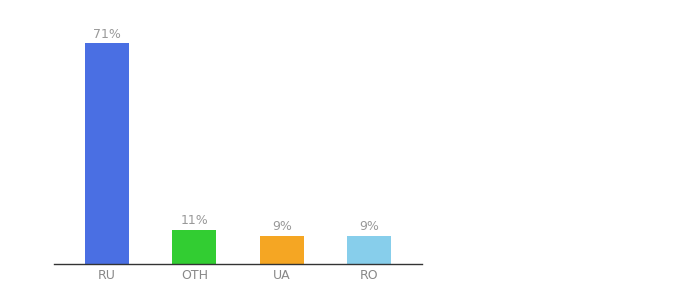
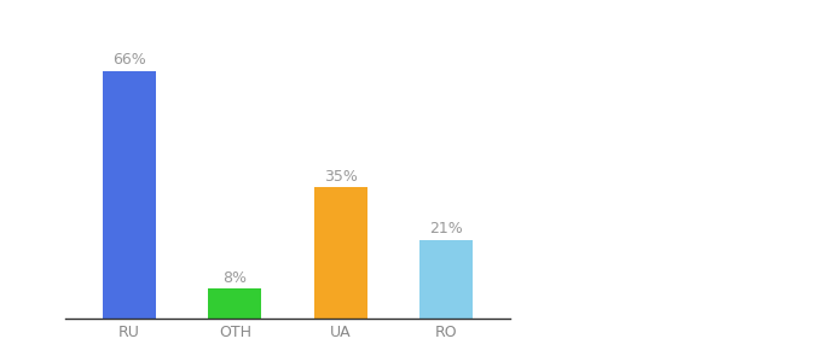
RU: 71% -> 66%
OTH: 11% -> 8%
UA: 9% -> 35%
RO: 9% -> 21%
